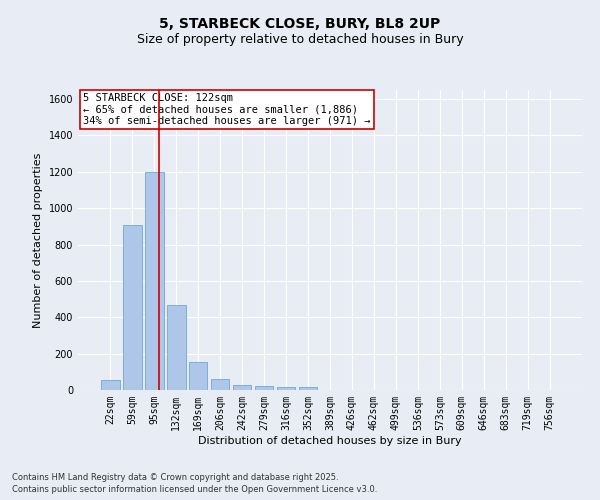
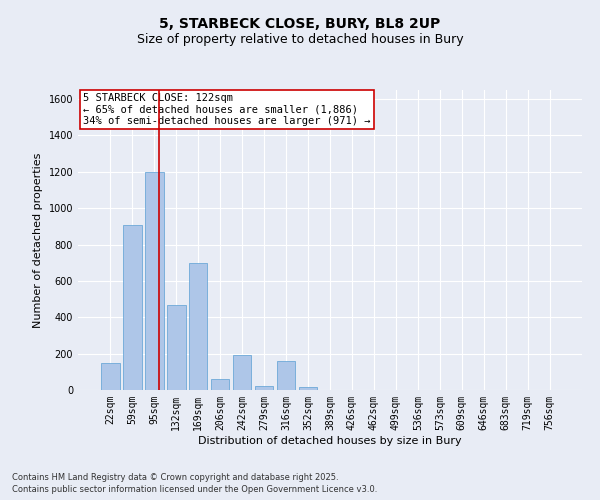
22sqm: 60 -> 150
169sqm: 160 -> 700
242sqm: 30 -> 190
316sqm: 20 -> 160
